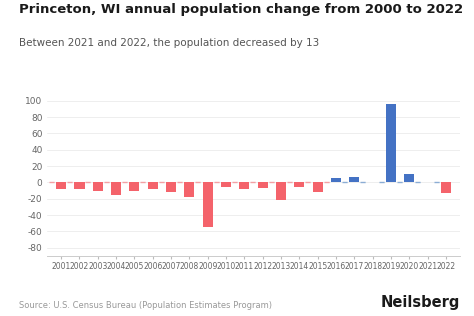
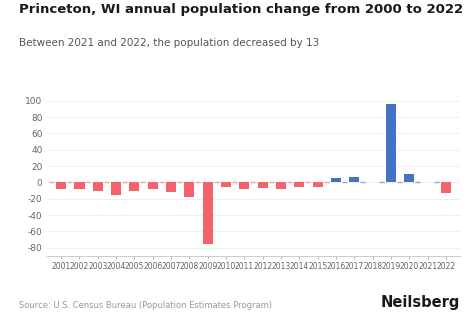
2009: -54 -> -75
2013: -22 -> -8
2015: -12 -> -5
